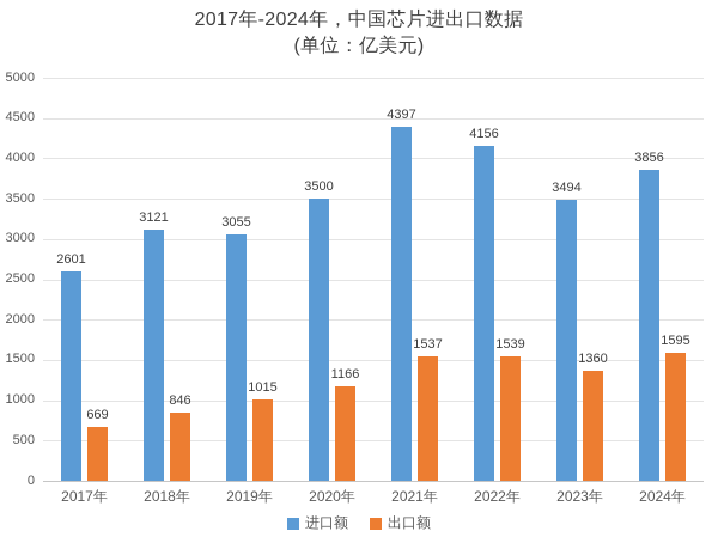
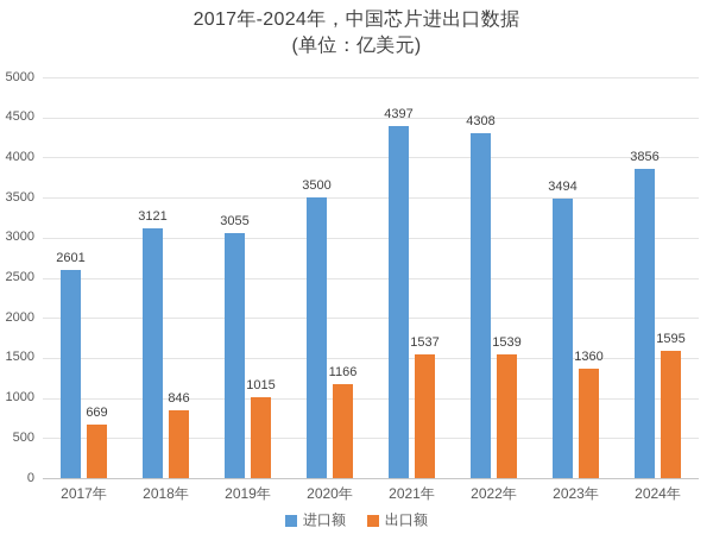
进口额/2022年: 4156 -> 4308
